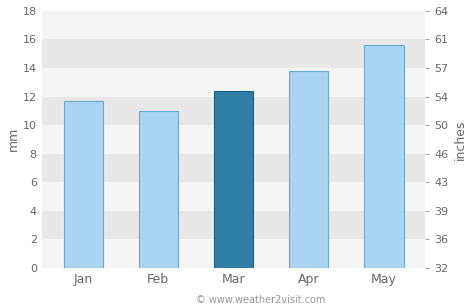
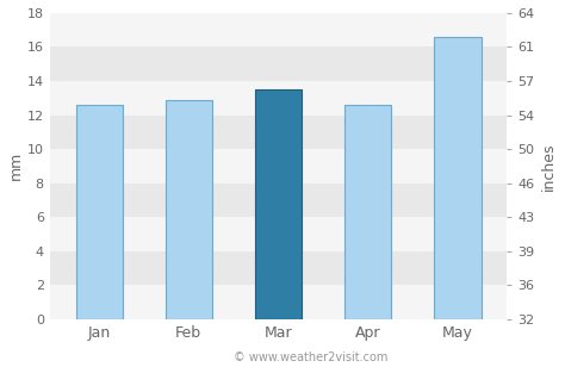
Jan: 11.7 -> 12.6
Feb: 11.0 -> 12.9
Mar: 12.4 -> 13.5
Apr: 13.8 -> 12.6
May: 15.6 -> 16.6
